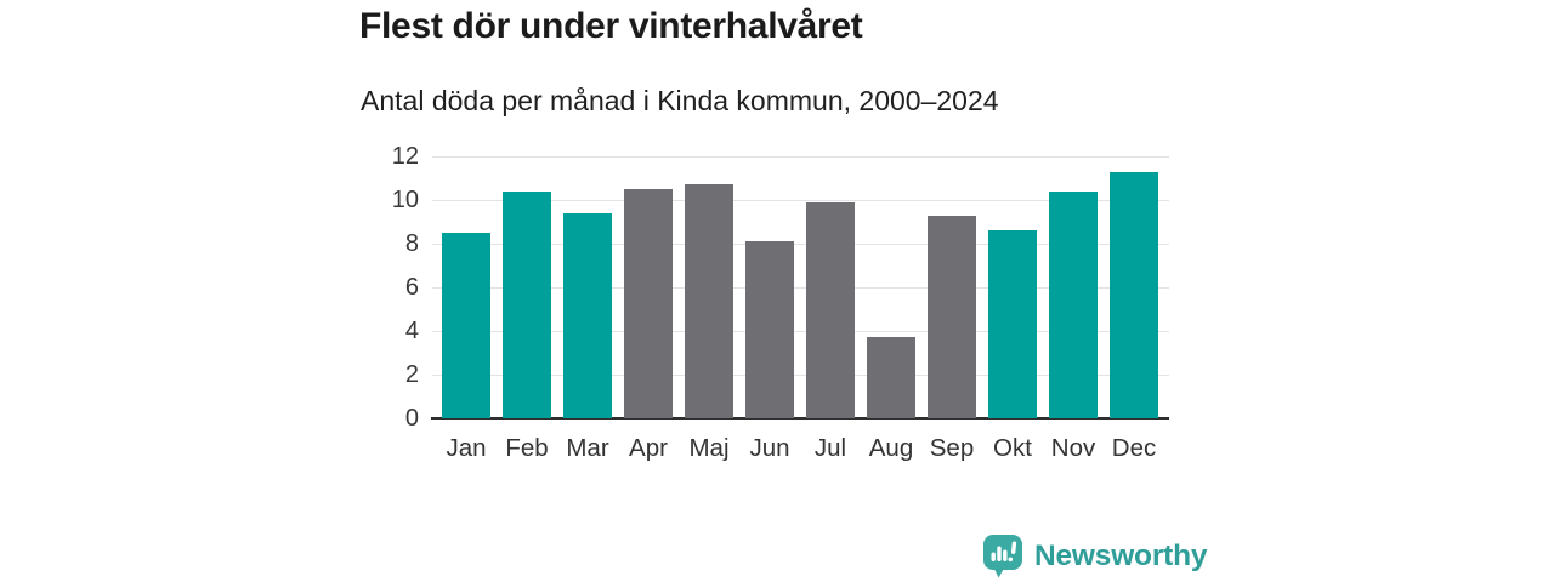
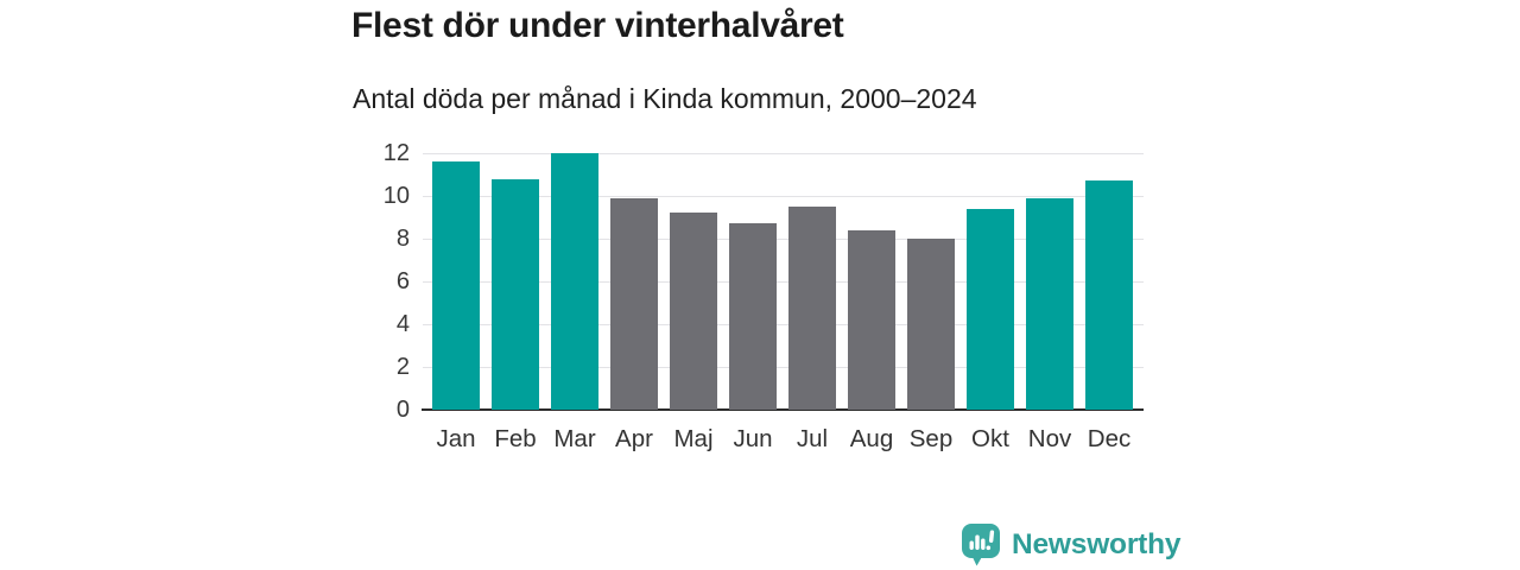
Jan: 8.5 -> 11.6
Feb: 10.4 -> 10.8
Mar: 9.4 -> 12.0
Apr: 10.5 -> 9.9
Maj: 10.7 -> 9.2
Jun: 8.1 -> 8.7
Jul: 9.9 -> 9.5
Aug: 3.7 -> 8.4
Sep: 9.3 -> 8.0
Okt: 8.6 -> 9.4
Nov: 10.4 -> 9.9
Dec: 11.3 -> 10.7
